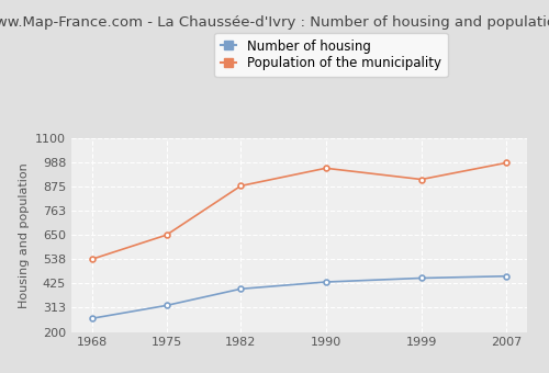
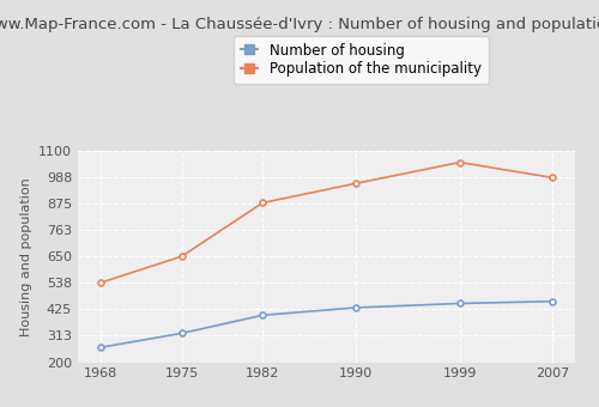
Population of the municipality/1999: 910 -> 1050
